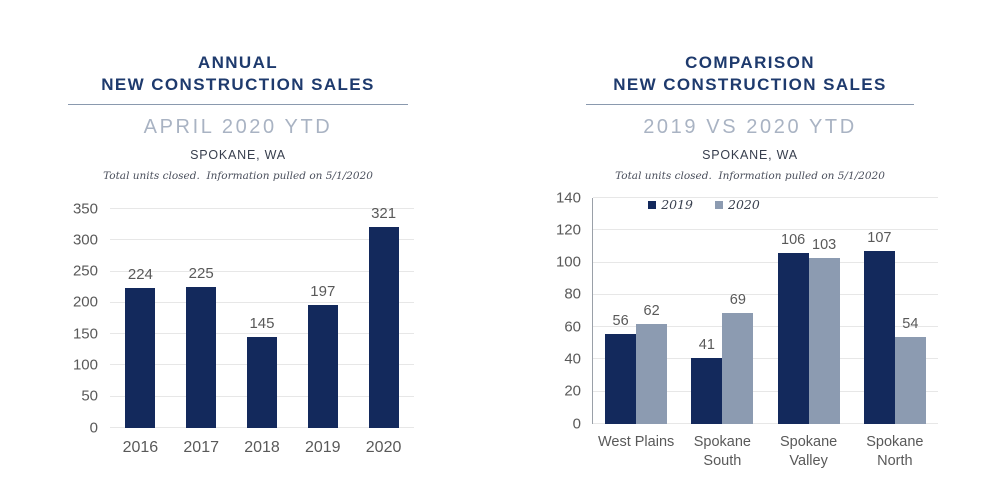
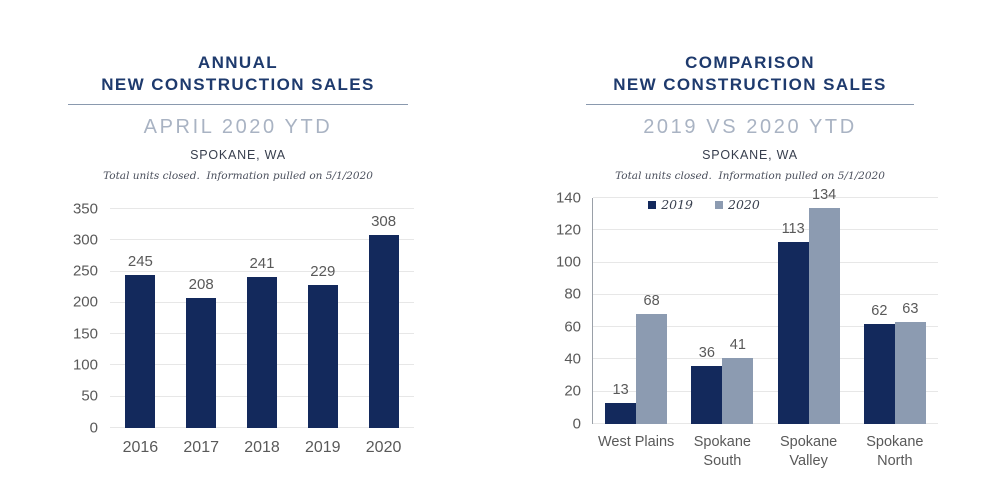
ANNUAL NEW CONSTRUCTION SALES/2016: 224 -> 245
ANNUAL NEW CONSTRUCTION SALES/2017: 225 -> 208
ANNUAL NEW CONSTRUCTION SALES/2018: 145 -> 241
ANNUAL NEW CONSTRUCTION SALES/2019: 197 -> 229
ANNUAL NEW CONSTRUCTION SALES/2020: 321 -> 308
COMPARISON NEW CONSTRUCTION SALES/2019/West Plains: 56 -> 13
COMPARISON NEW CONSTRUCTION SALES/2020/West Plains: 62 -> 68
COMPARISON NEW CONSTRUCTION SALES/2019/Spokane South: 41 -> 36
COMPARISON NEW CONSTRUCTION SALES/2020/Spokane South: 69 -> 41
COMPARISON NEW CONSTRUCTION SALES/2019/Spokane Valley: 106 -> 113
COMPARISON NEW CONSTRUCTION SALES/2020/Spokane Valley: 103 -> 134
COMPARISON NEW CONSTRUCTION SALES/2019/Spokane North: 107 -> 62
COMPARISON NEW CONSTRUCTION SALES/2020/Spokane North: 54 -> 63
